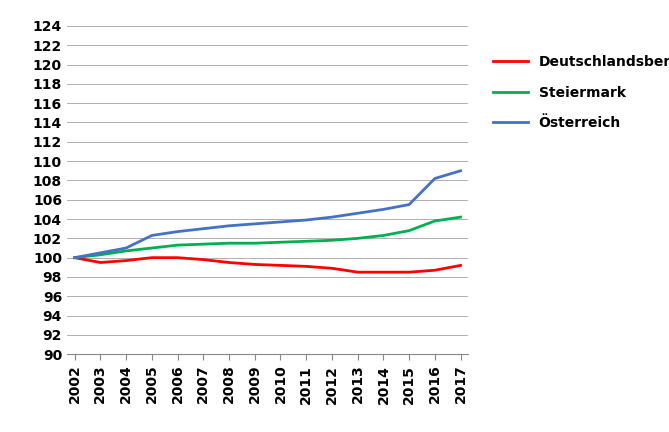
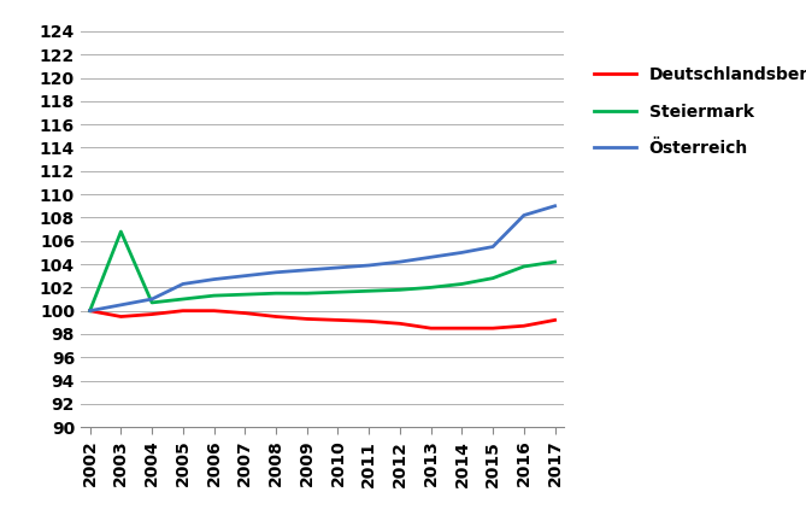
Steiermark/2003: 100.3 -> 106.8
